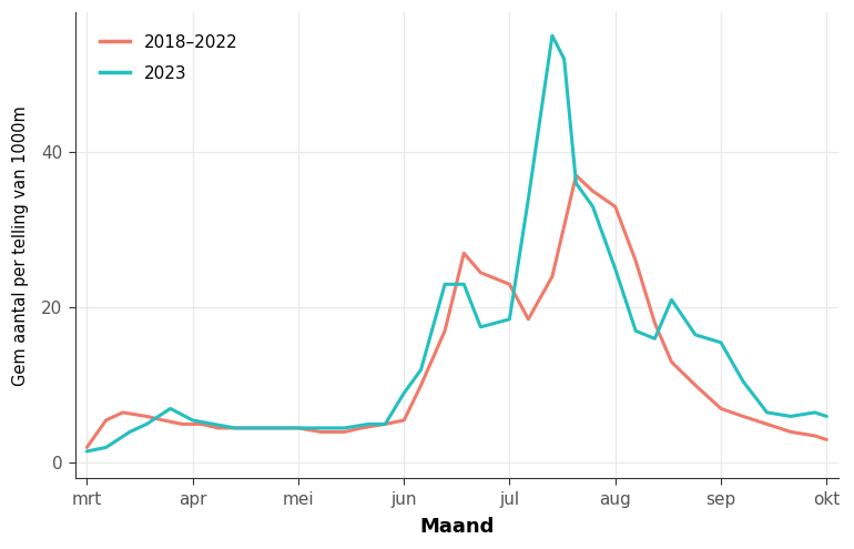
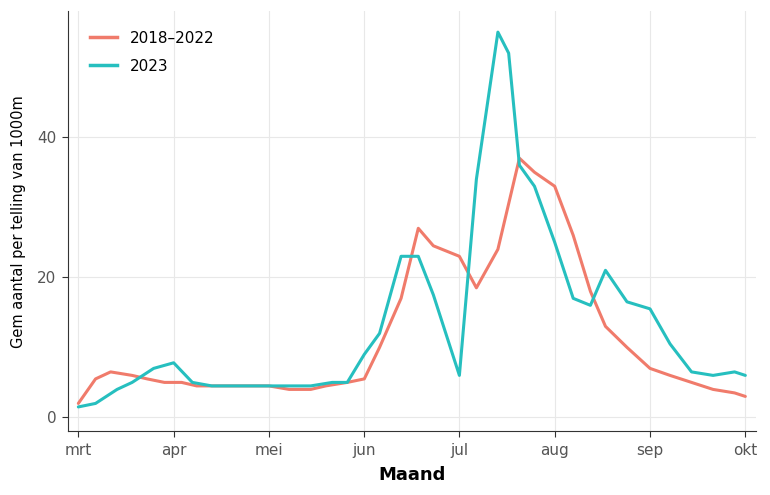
2023/apr: 5.5 -> 7.8
2023/jul: 18.5 -> 6.0
